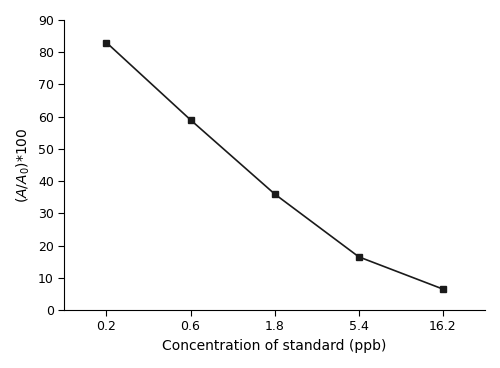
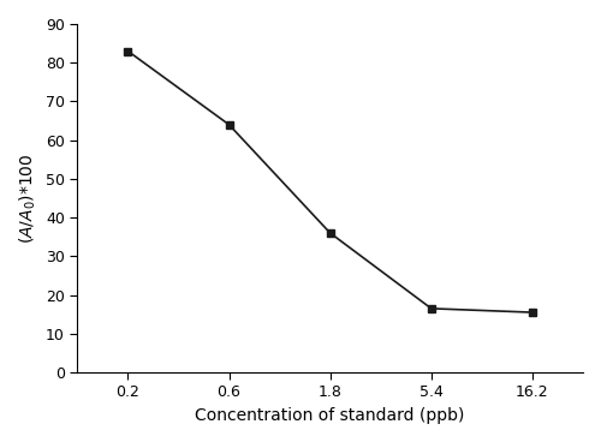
0.6: 59.0 -> 64.0
16.2: 6.5 -> 15.5
